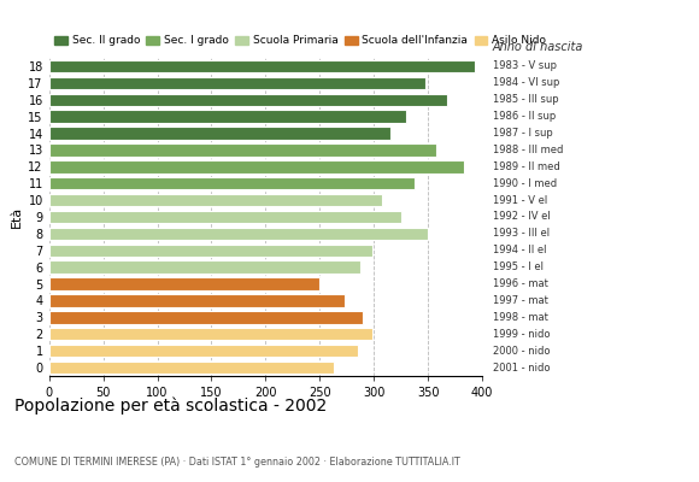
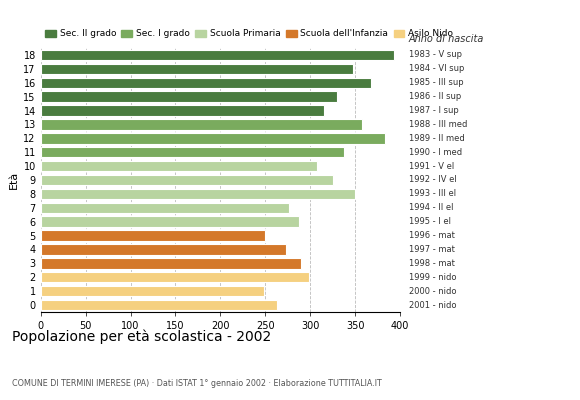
7: 298 -> 276
1: 285 -> 248
